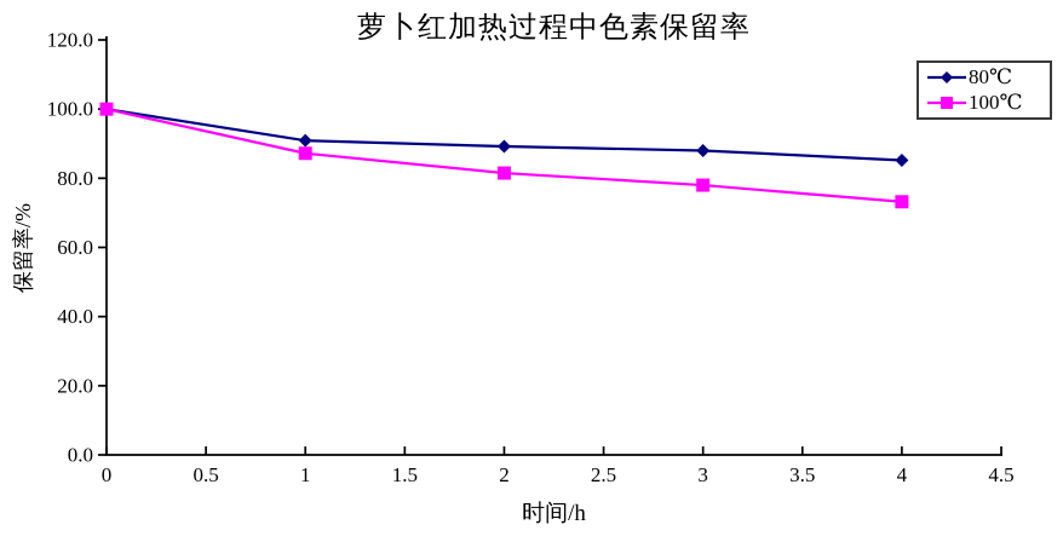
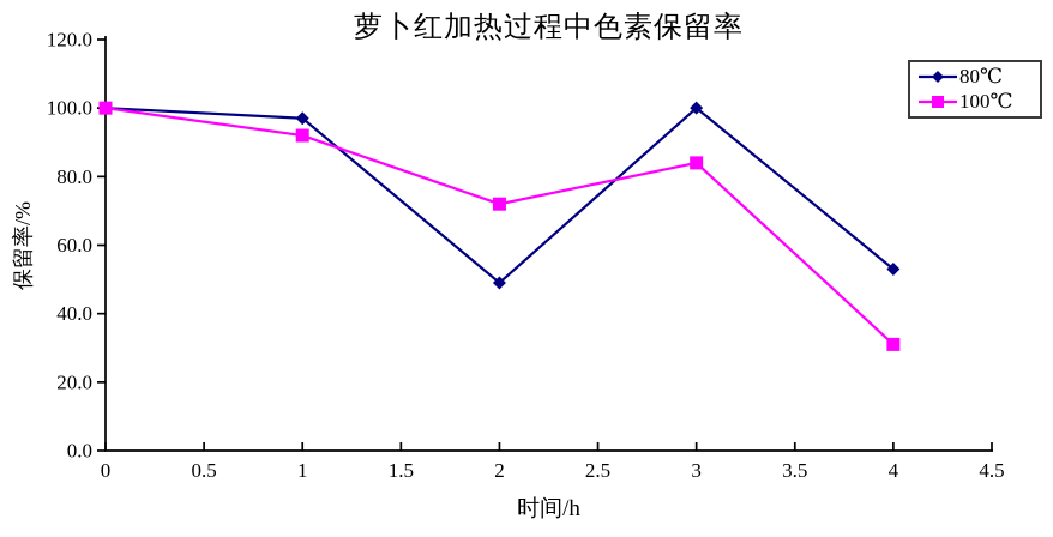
80℃/1: 91 -> 97
100℃/1: 87 -> 92
80℃/2: 89 -> 49
100℃/2: 82 -> 72
80℃/3: 88 -> 100
100℃/3: 78 -> 84
80℃/4: 85 -> 53
100℃/4: 73 -> 31
